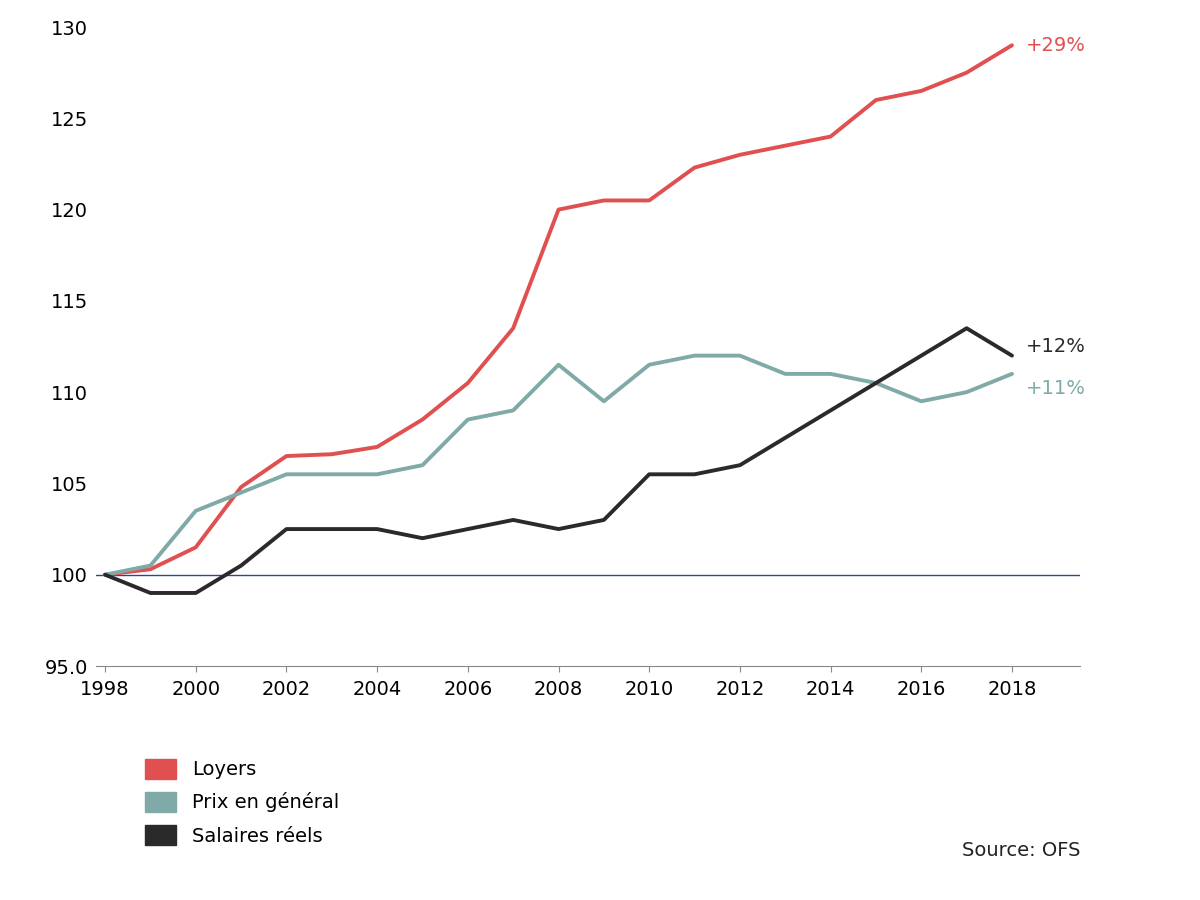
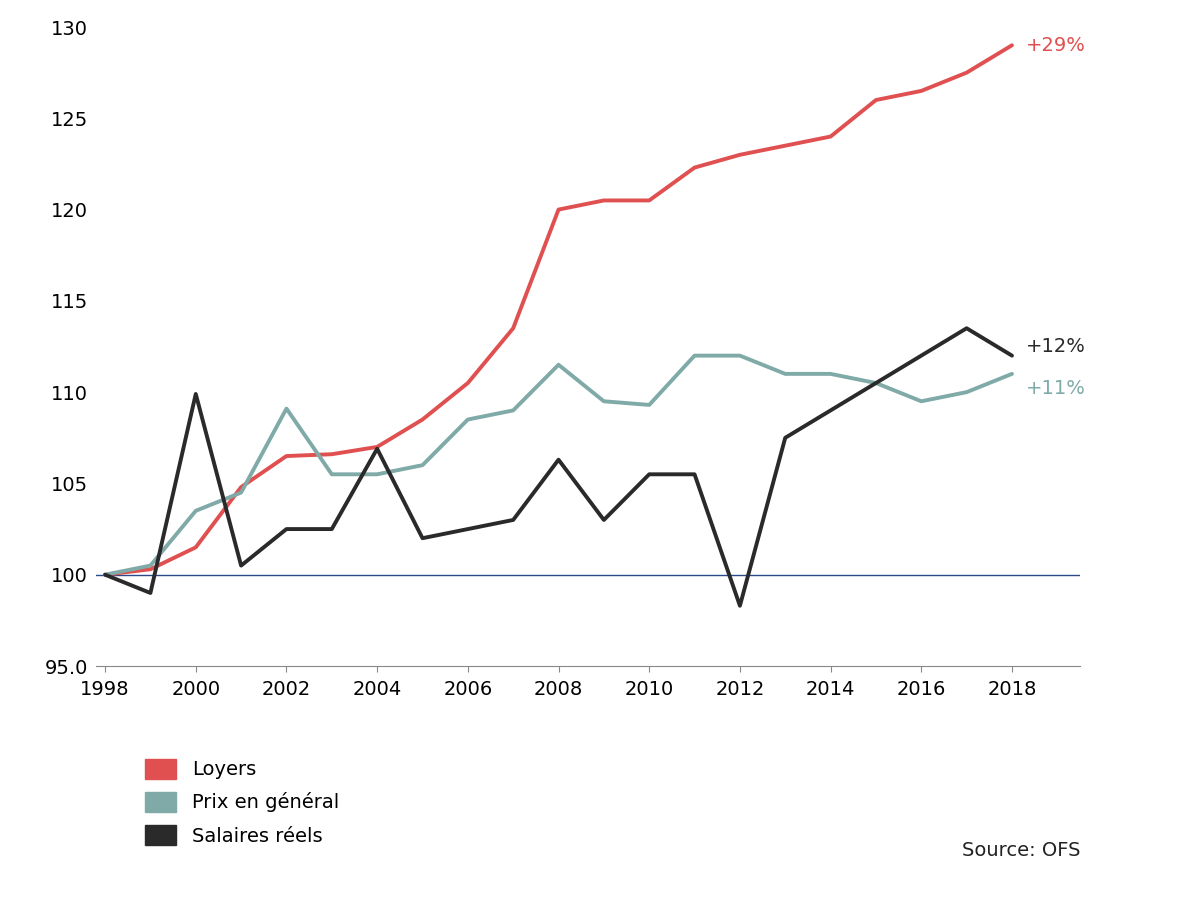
Salaires réels/2000: 99.0 -> 109.9
Prix en général/2002: 105.5 -> 109.1
Salaires réels/2004: 102.5 -> 106.9
Salaires réels/2008: 102.5 -> 106.3
Prix en général/2010: 111.5 -> 109.3
Salaires réels/2012: 106.0 -> 98.3
